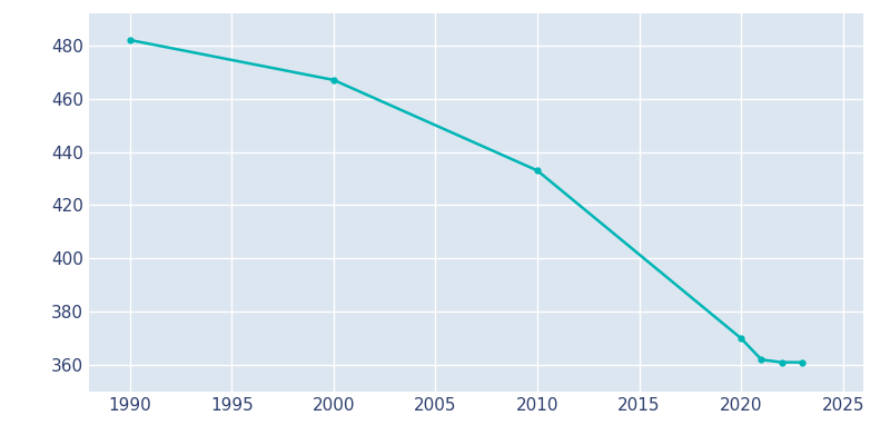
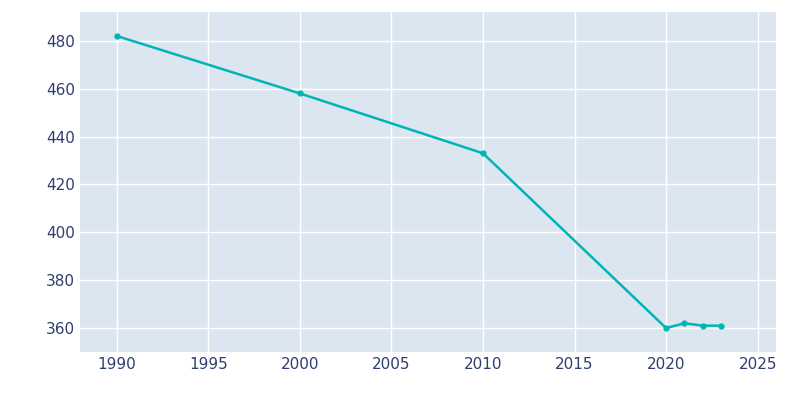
2000: 467 -> 458
2020: 370 -> 360
